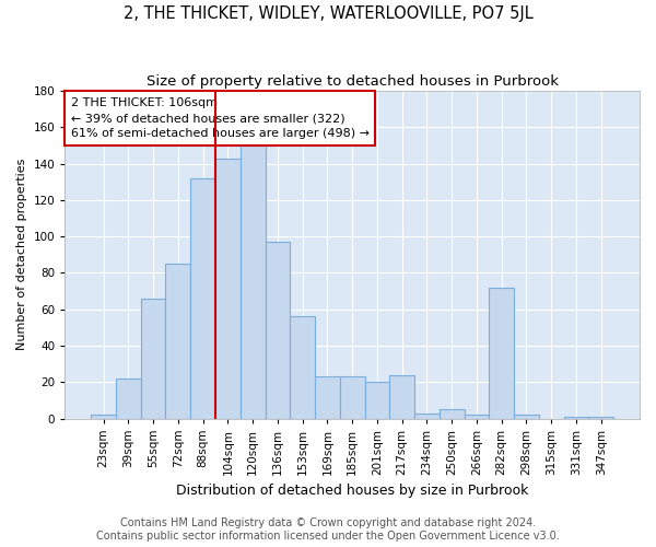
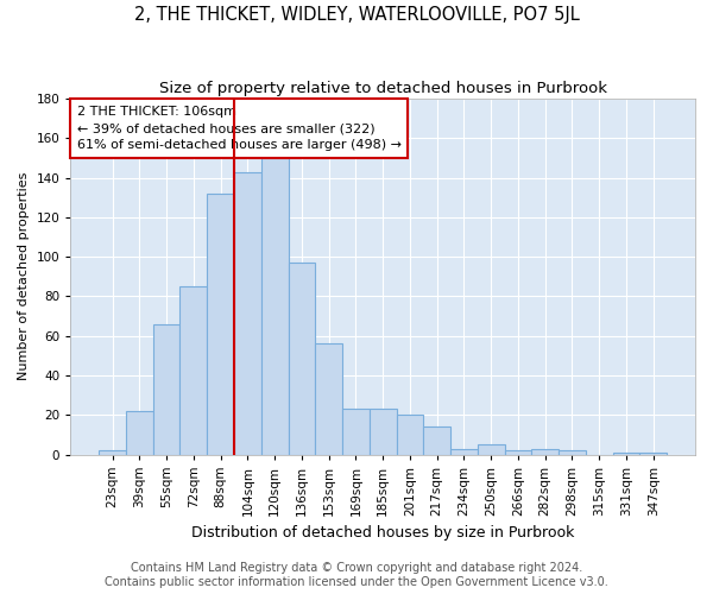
217sqm: 24 -> 14
282sqm: 72 -> 3
